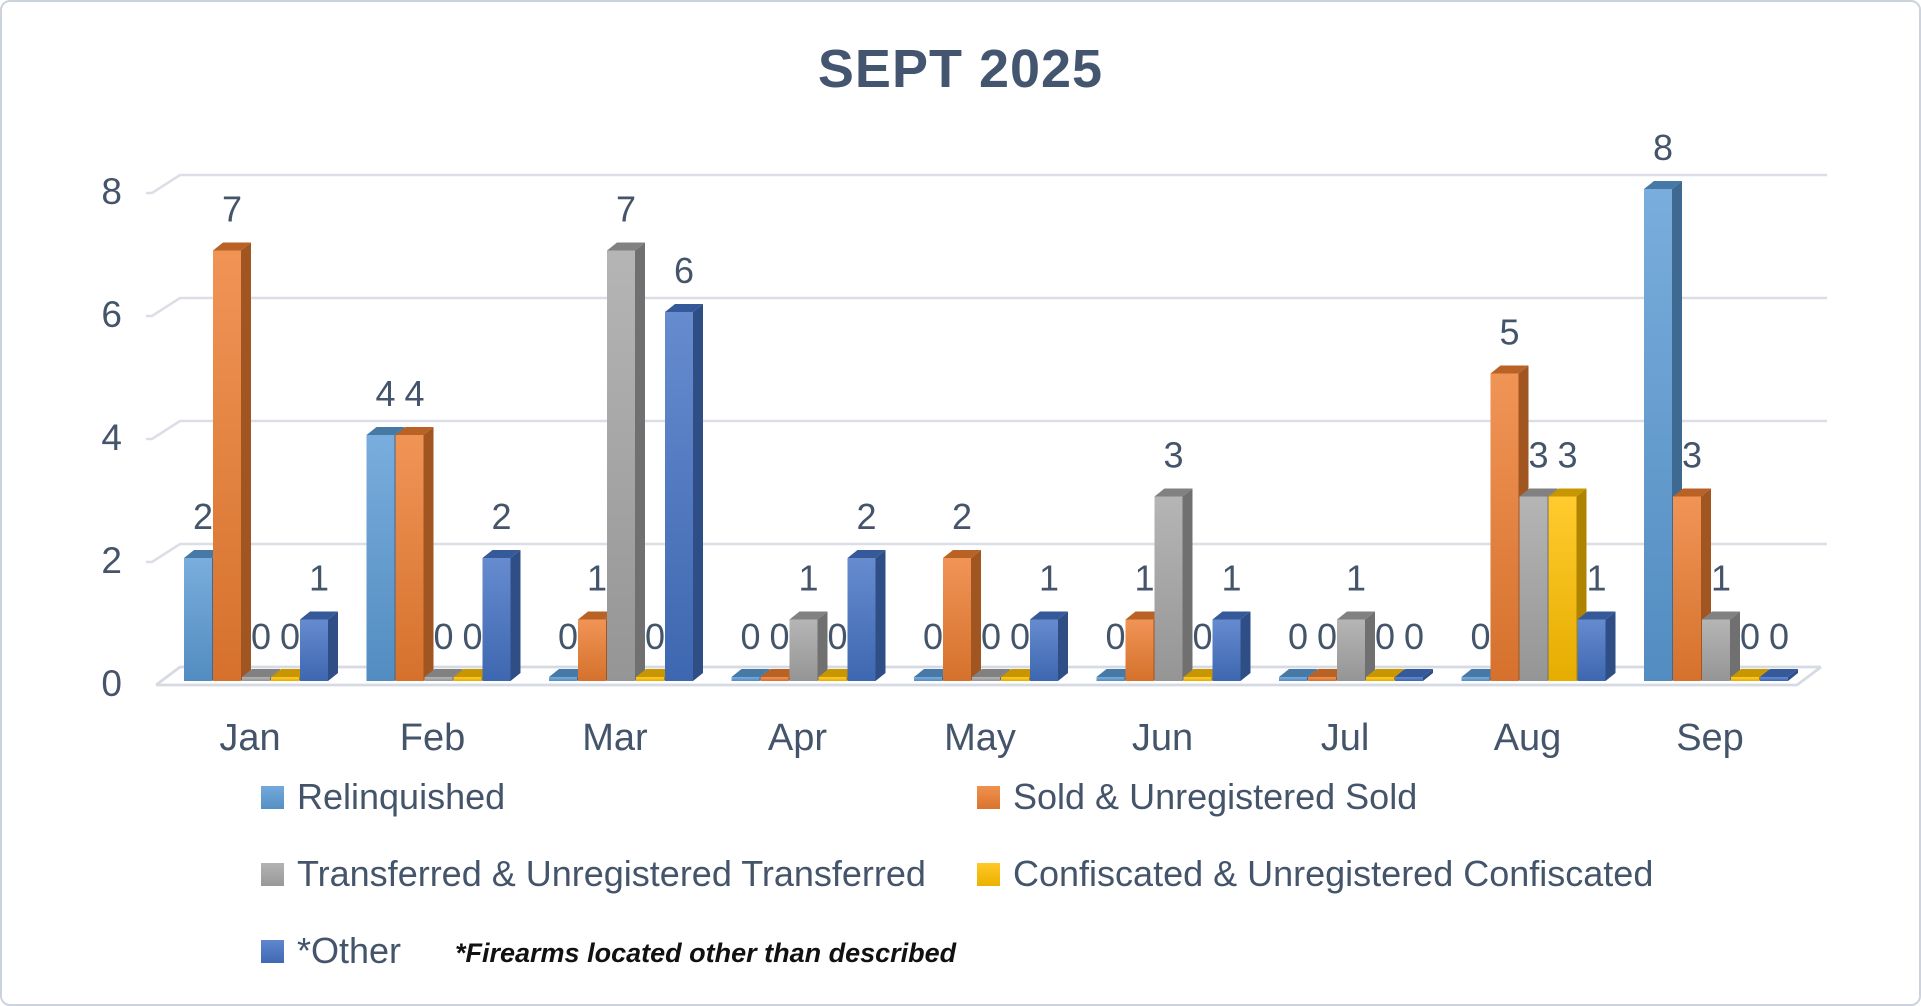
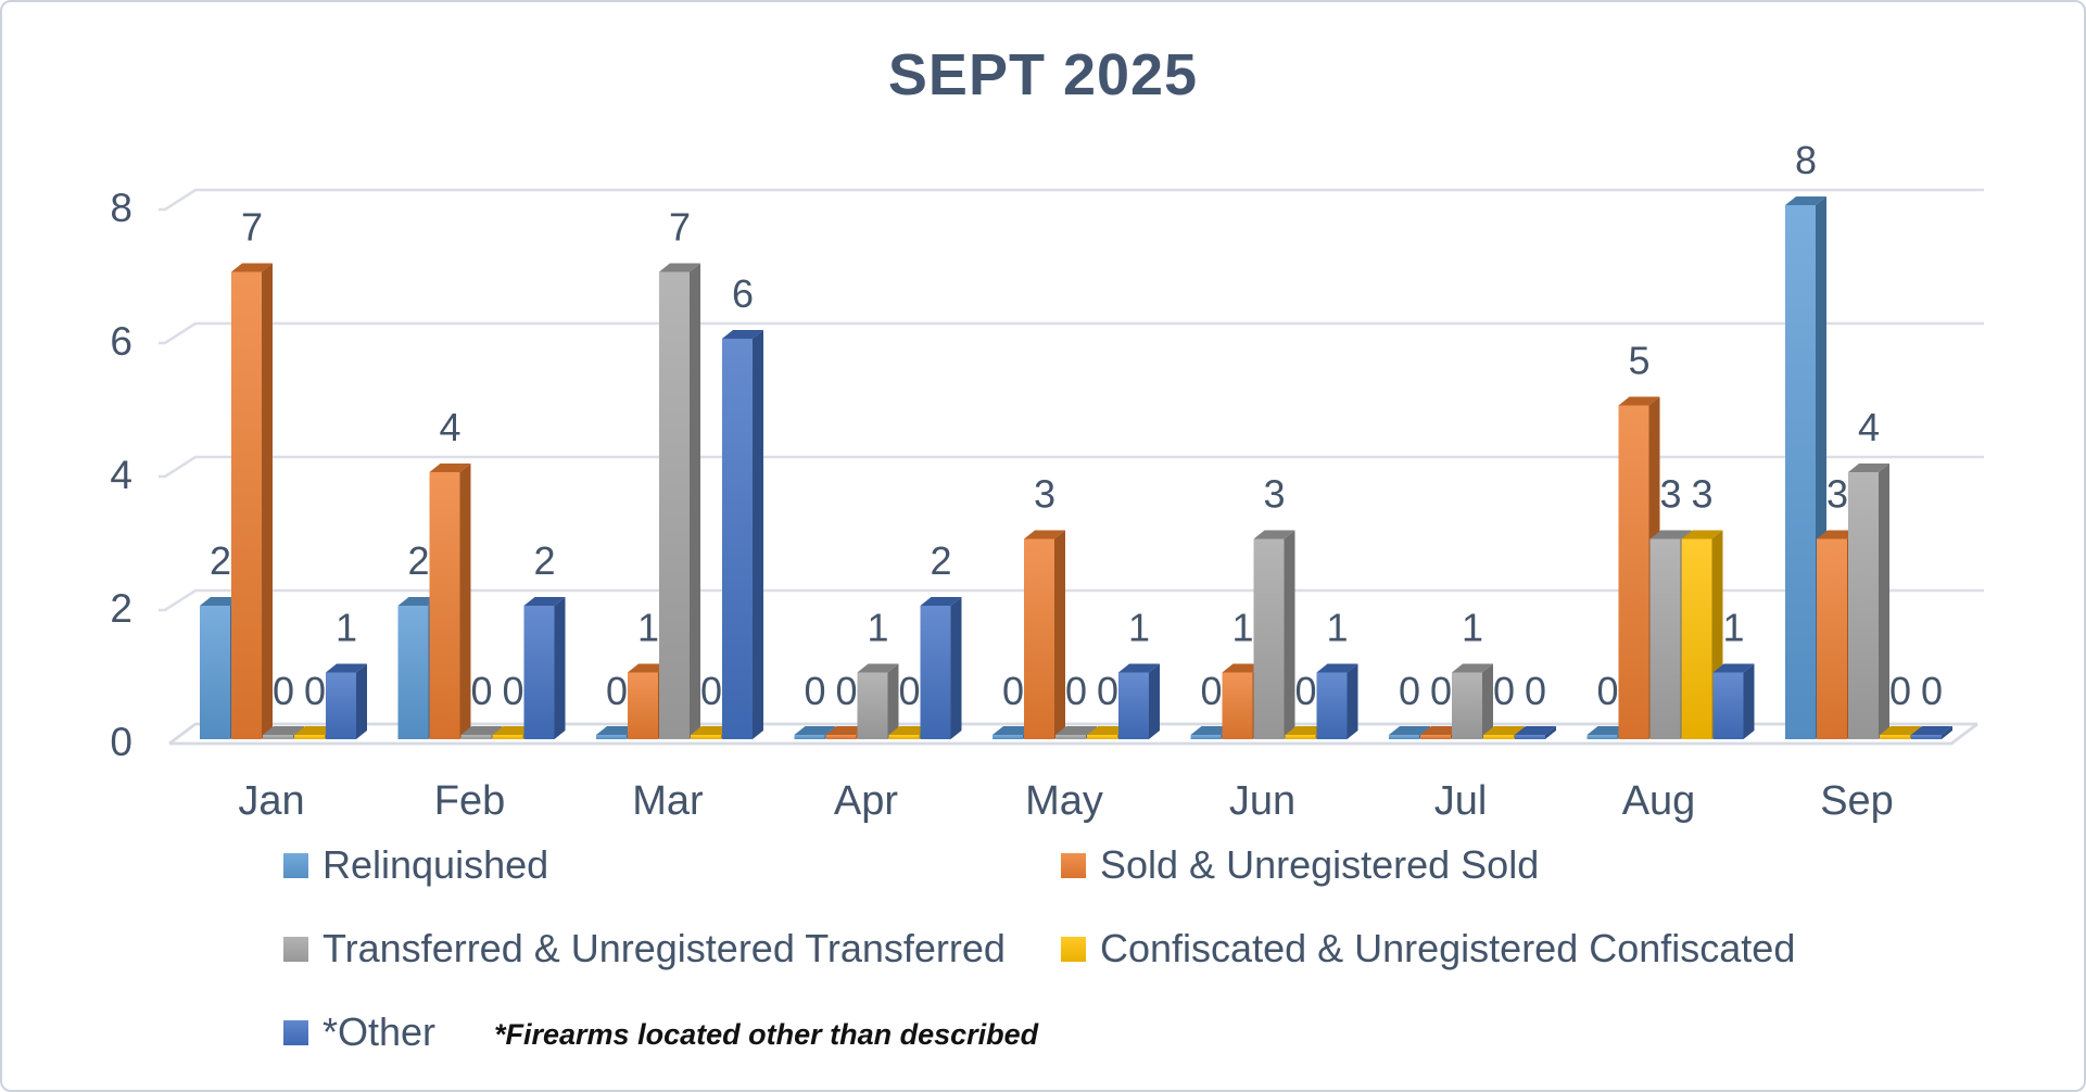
Relinquished/Feb: 4 -> 2
Sold & Unregistered Sold/May: 2 -> 3
Transferred & Unregistered Transferred/Sep: 1 -> 4
